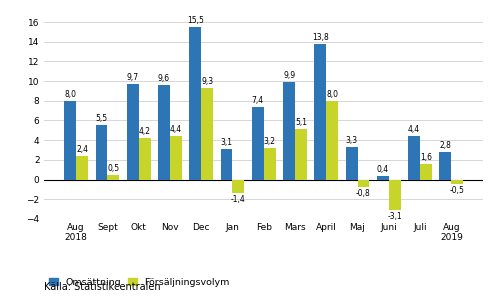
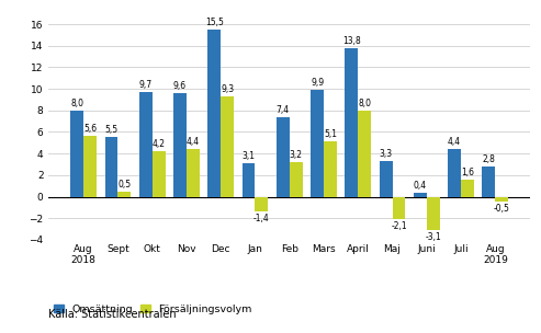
Försäljningsvolym/Aug 2018: 2,4 -> 5,6
Försäljningsvolym/Maj: -0,8 -> -2,1
